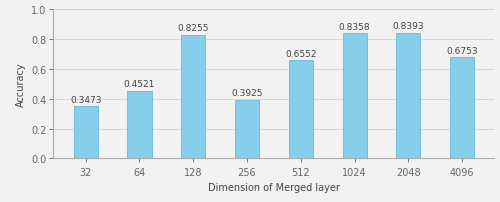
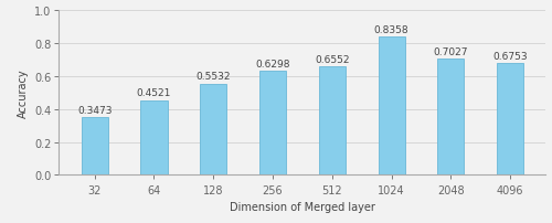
128: 0.8255 -> 0.5532
256: 0.3925 -> 0.6298
2048: 0.8393 -> 0.7027
